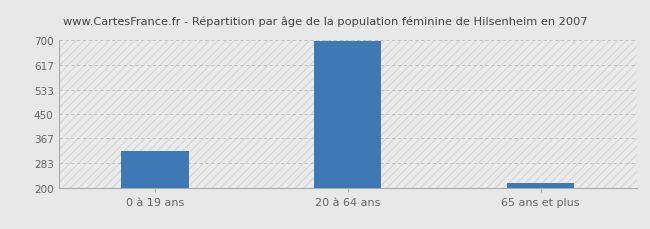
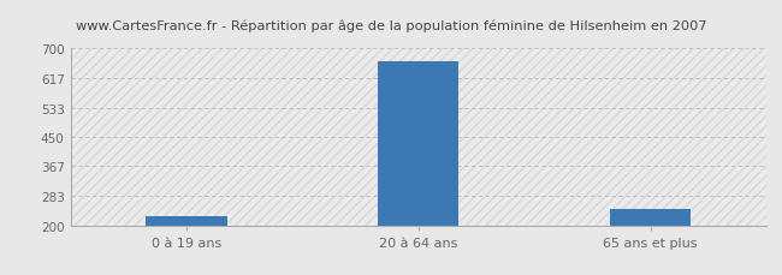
0 à 19 ans: 325 -> 225
20 à 64 ans: 697 -> 665
65 ans et plus: 215 -> 245
